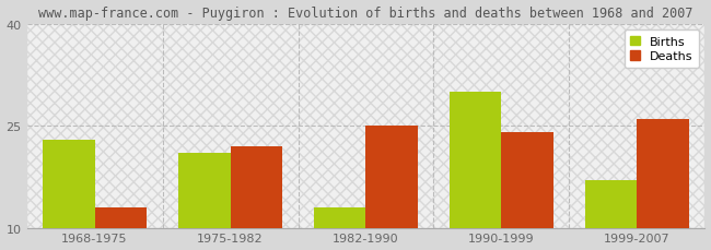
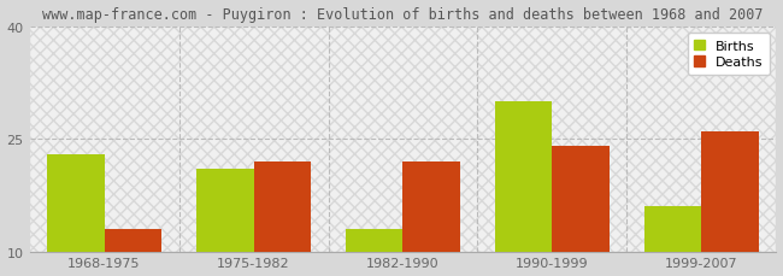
Deaths/1982-1990: 25 -> 22
Births/1999-2007: 17 -> 16
